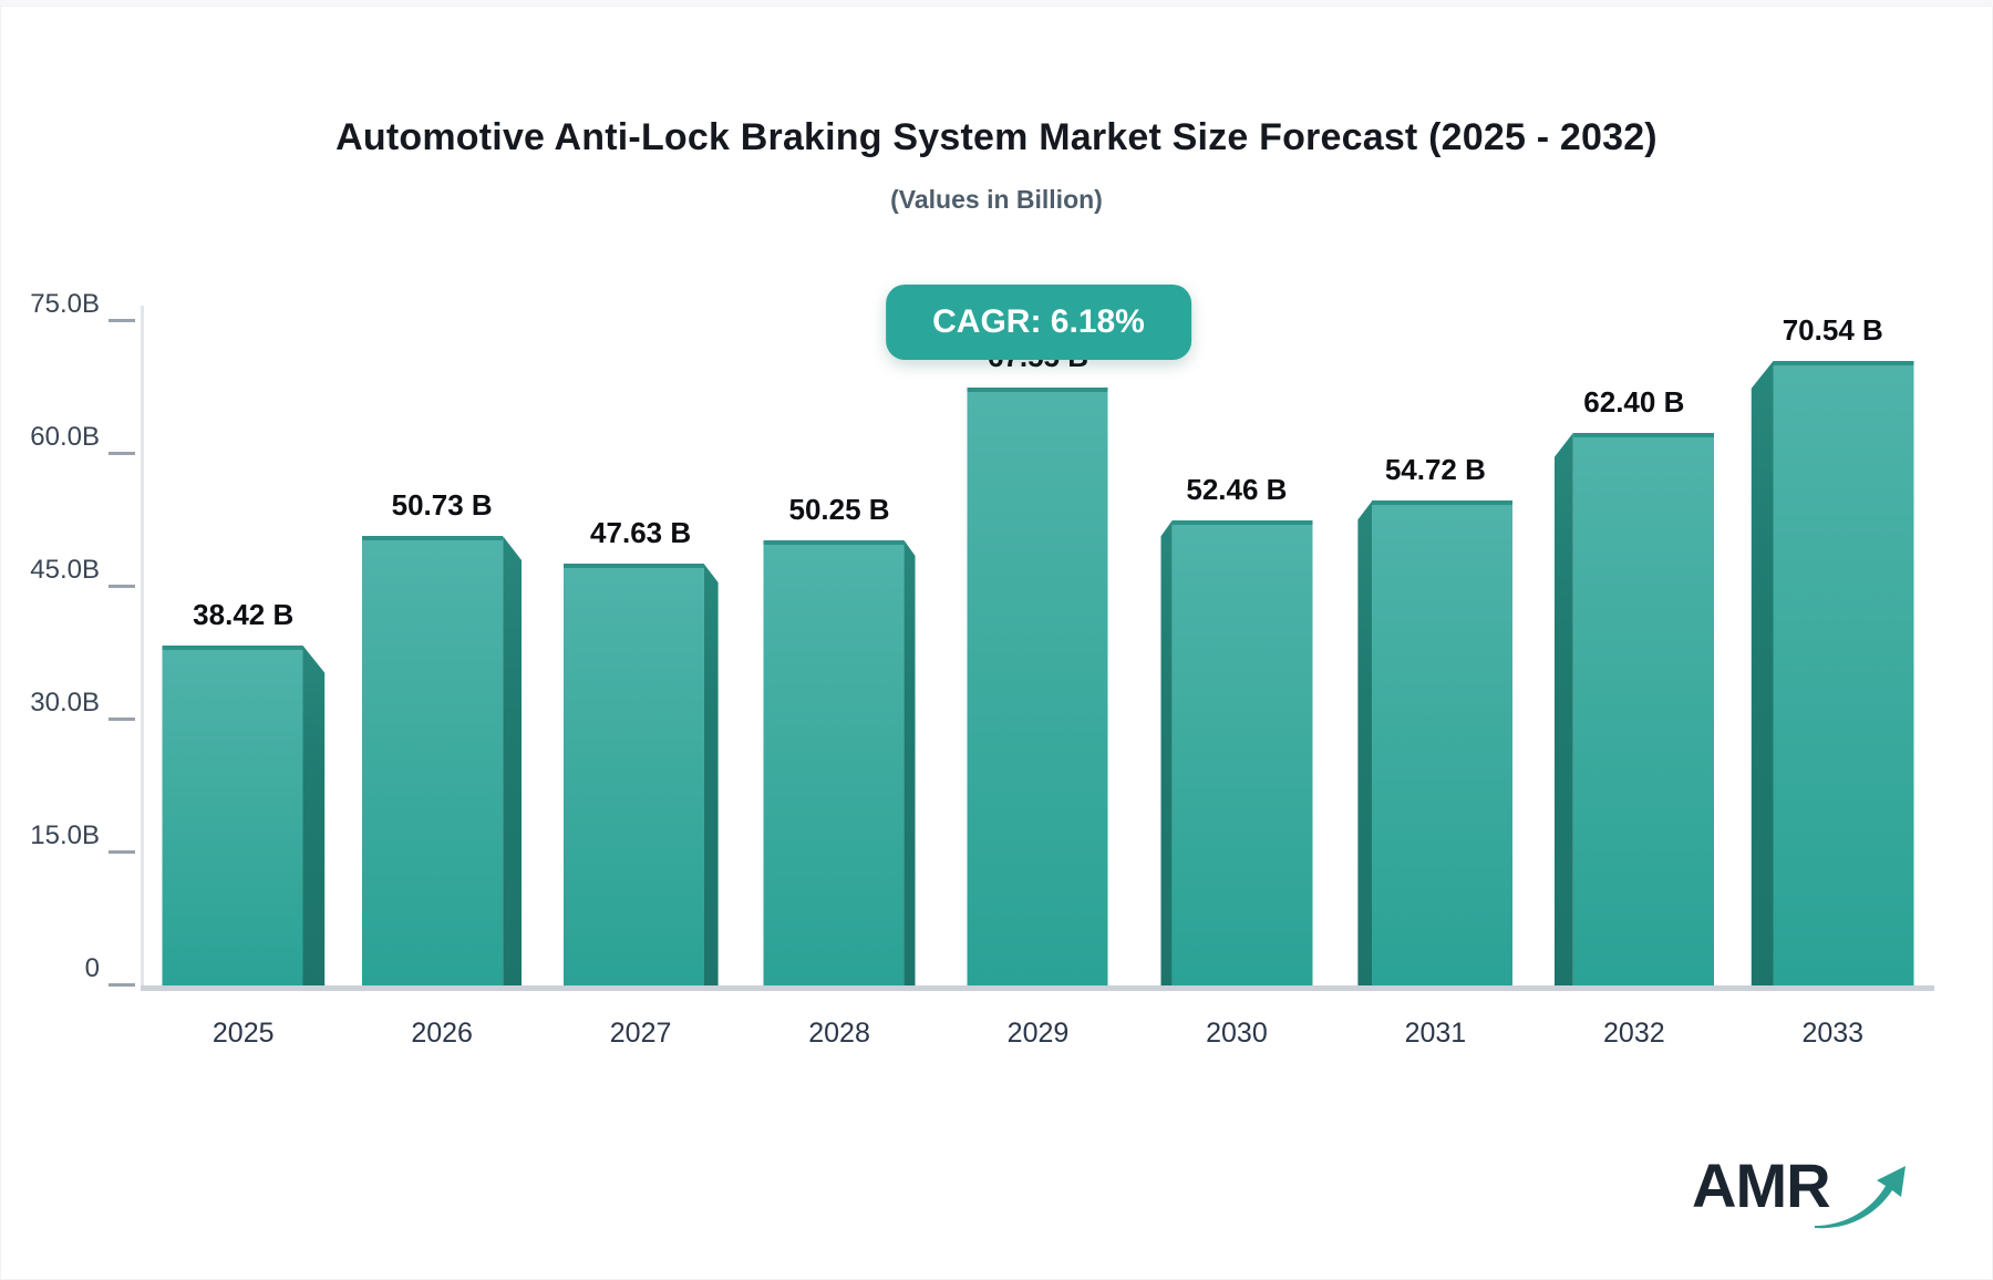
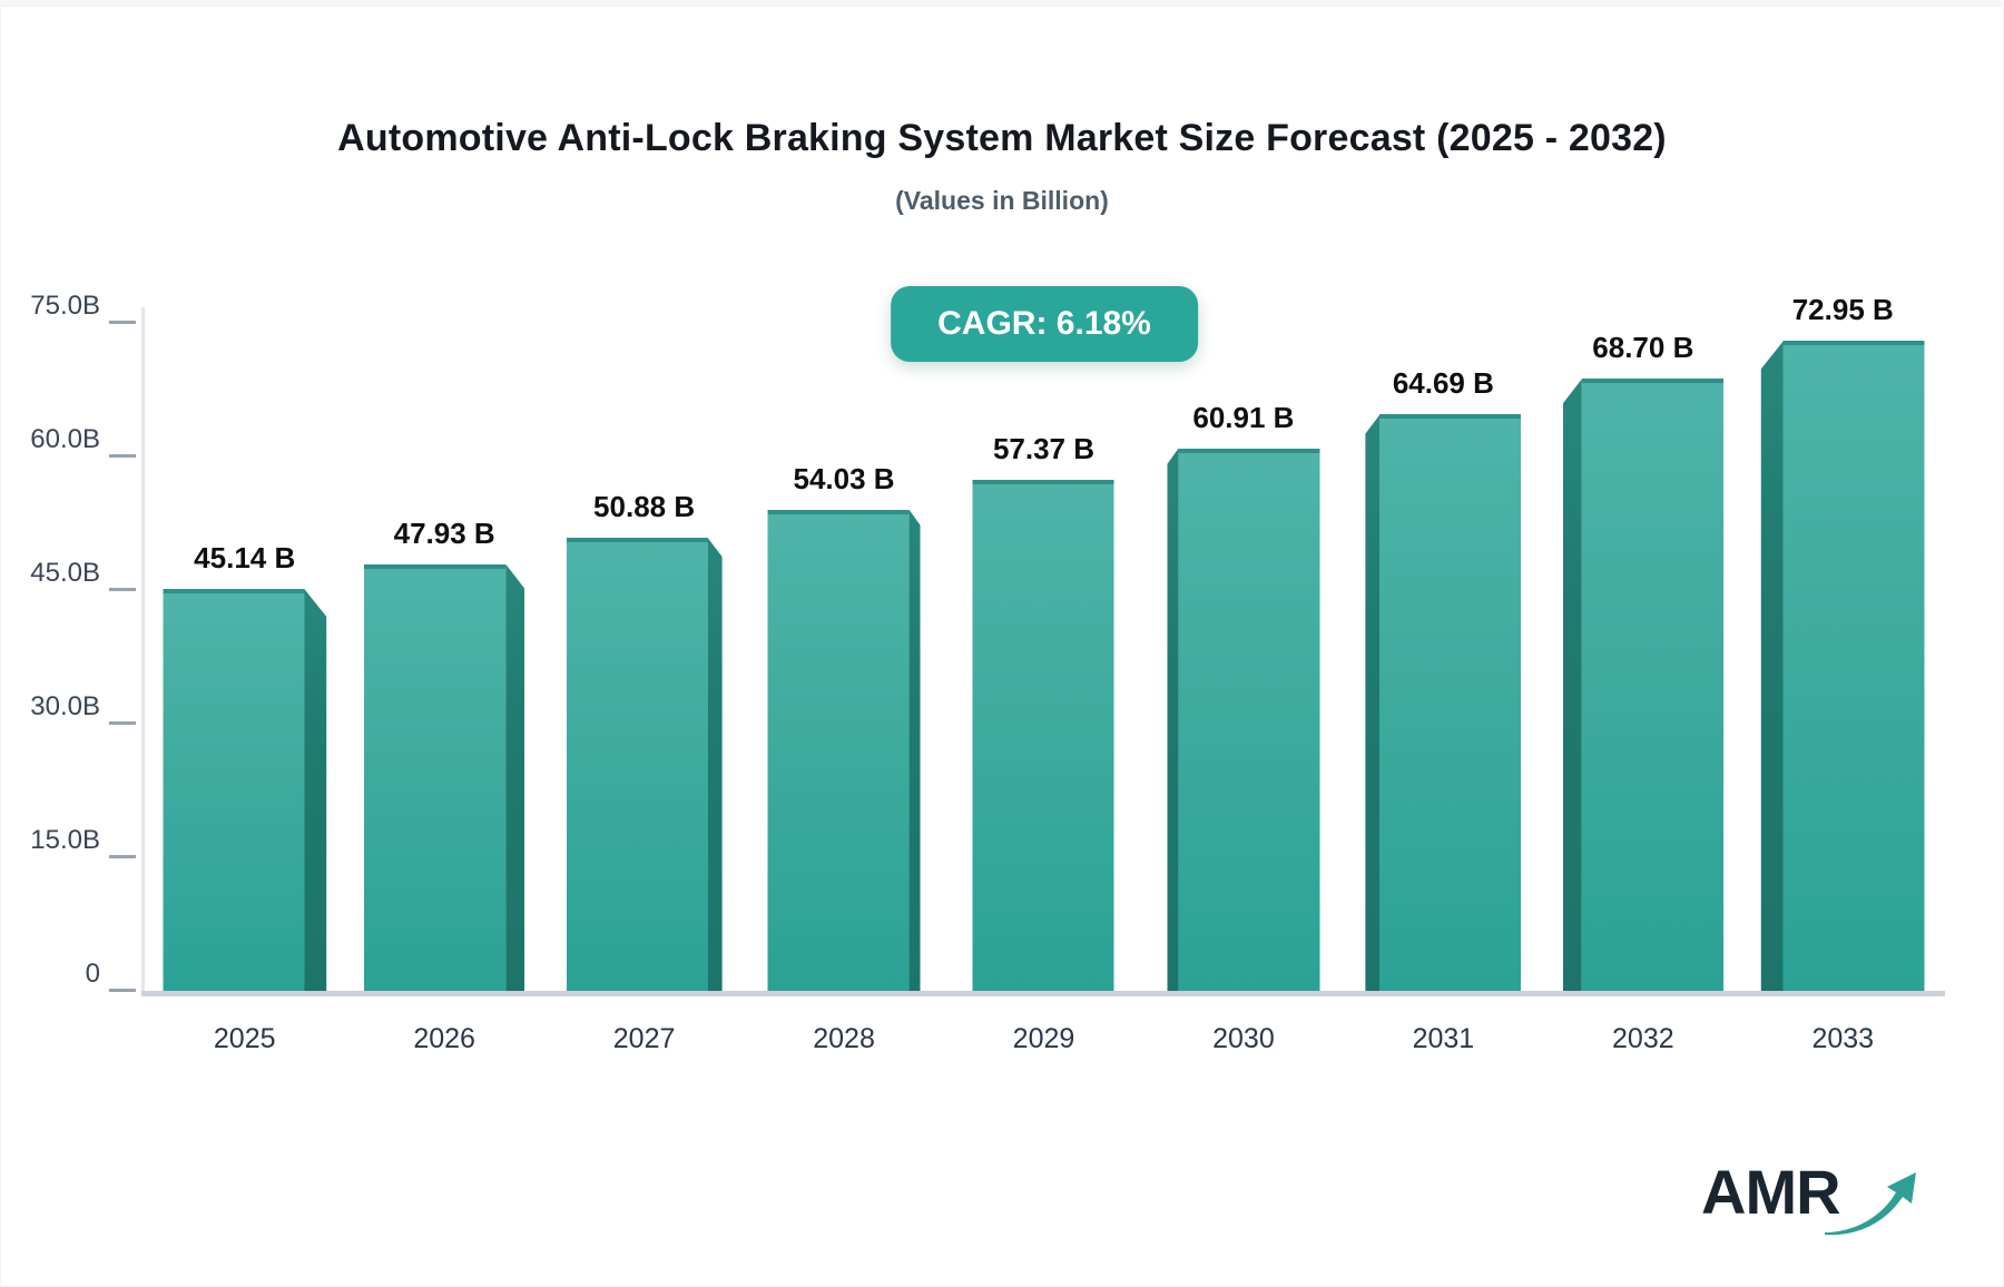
2025: 38.42 -> 45.14
2026: 50.73 -> 47.93
2027: 47.63 -> 50.88
2028: 50.25 -> 54.03
2029: 67.55 -> 57.37
2030: 52.46 -> 60.91
2031: 54.72 -> 64.69
2032: 62.40 -> 68.70
2033: 70.54 -> 72.95
